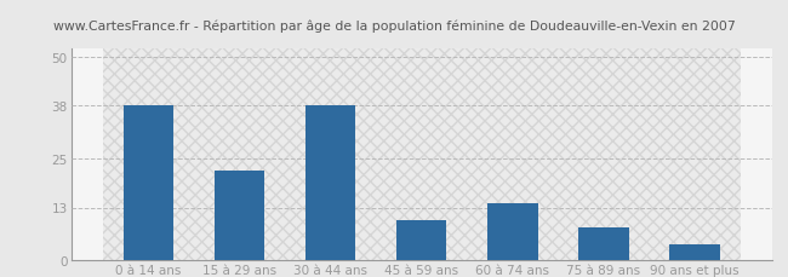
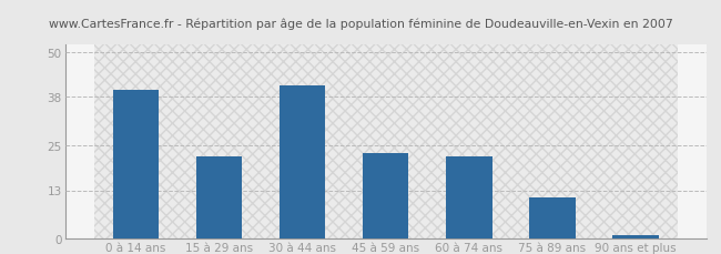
0 à 14 ans: 38 -> 40
30 à 44 ans: 38 -> 41
45 à 59 ans: 10 -> 23
60 à 74 ans: 14 -> 22
75 à 89 ans: 8 -> 11
90 ans et plus: 4 -> 1
